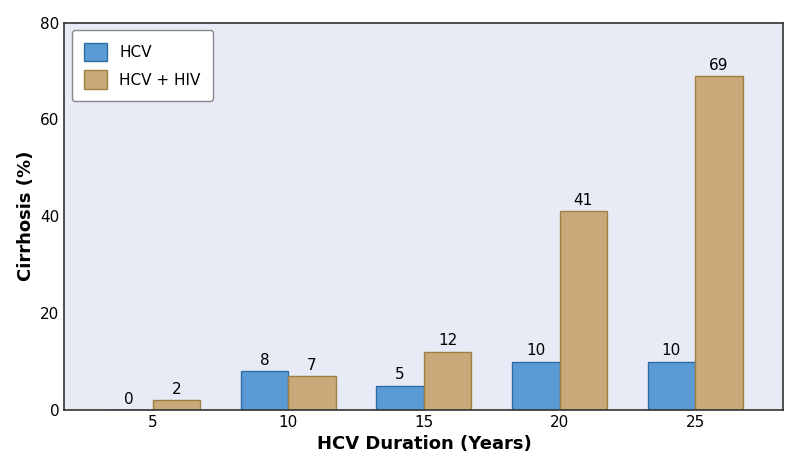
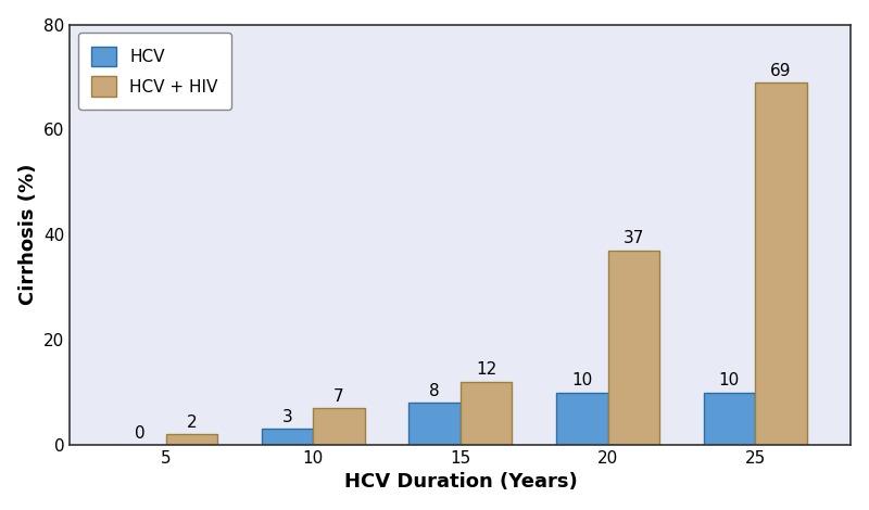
HCV/10: 8 -> 3
HCV/15: 5 -> 8
HCV + HIV/20: 41 -> 37
